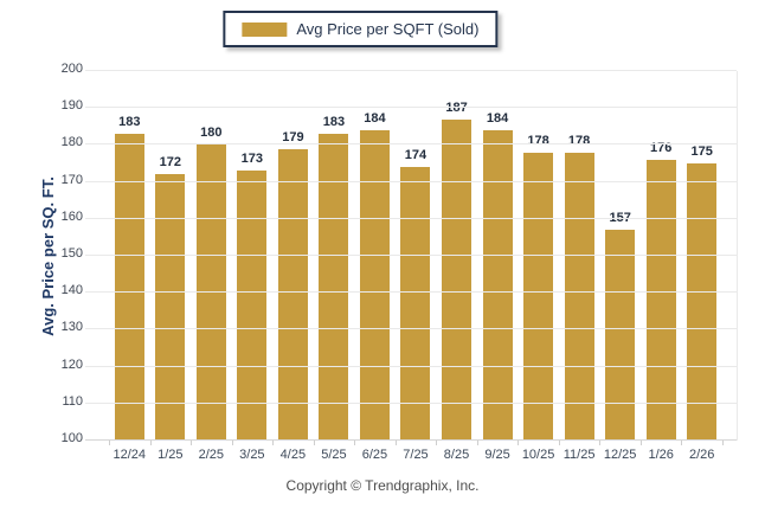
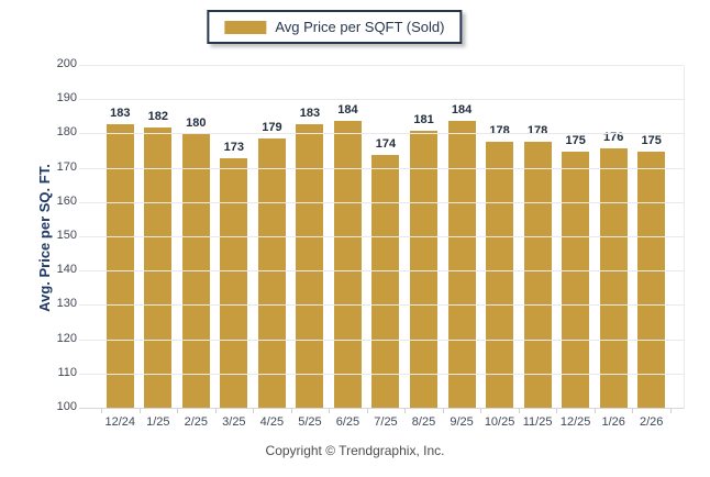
1/25: 172 -> 182
8/25: 187 -> 181
12/25: 157 -> 175
